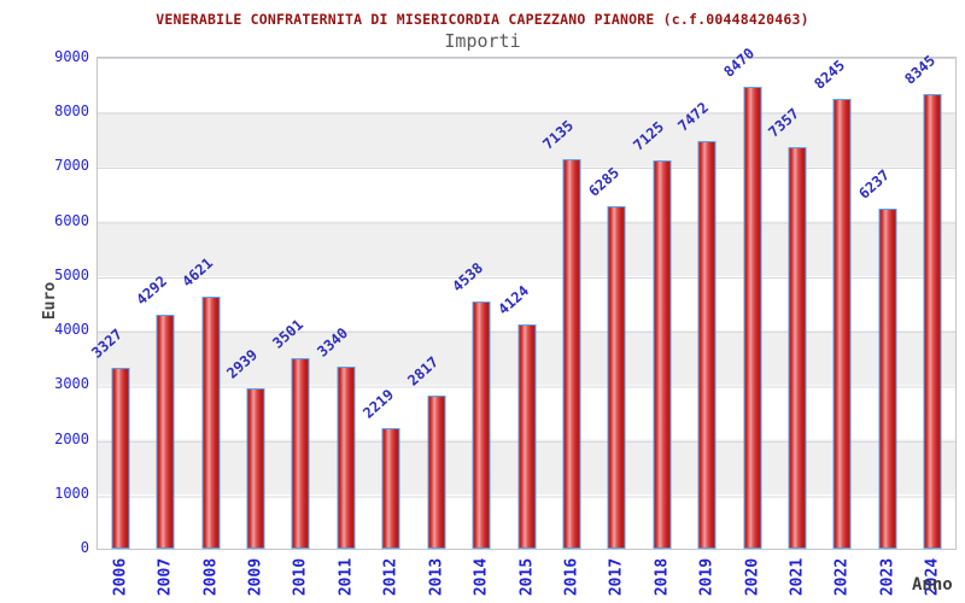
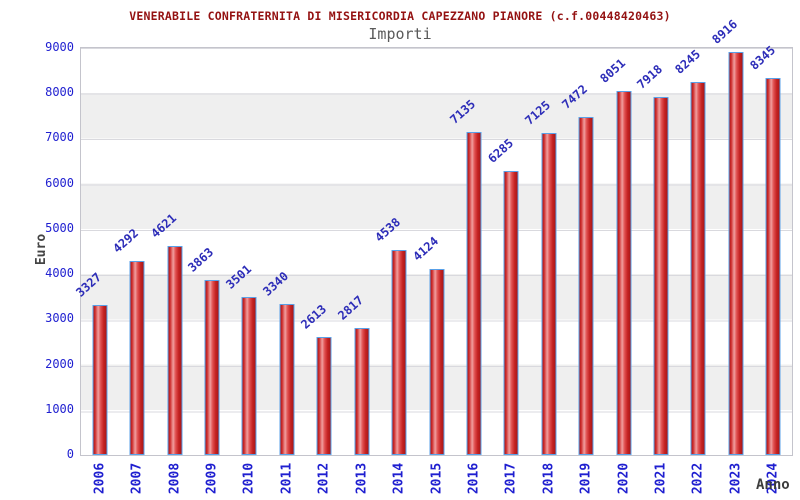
2009: 2939 -> 3863
2012: 2219 -> 2613
2020: 8470 -> 8051
2021: 7357 -> 7918
2023: 6237 -> 8916
